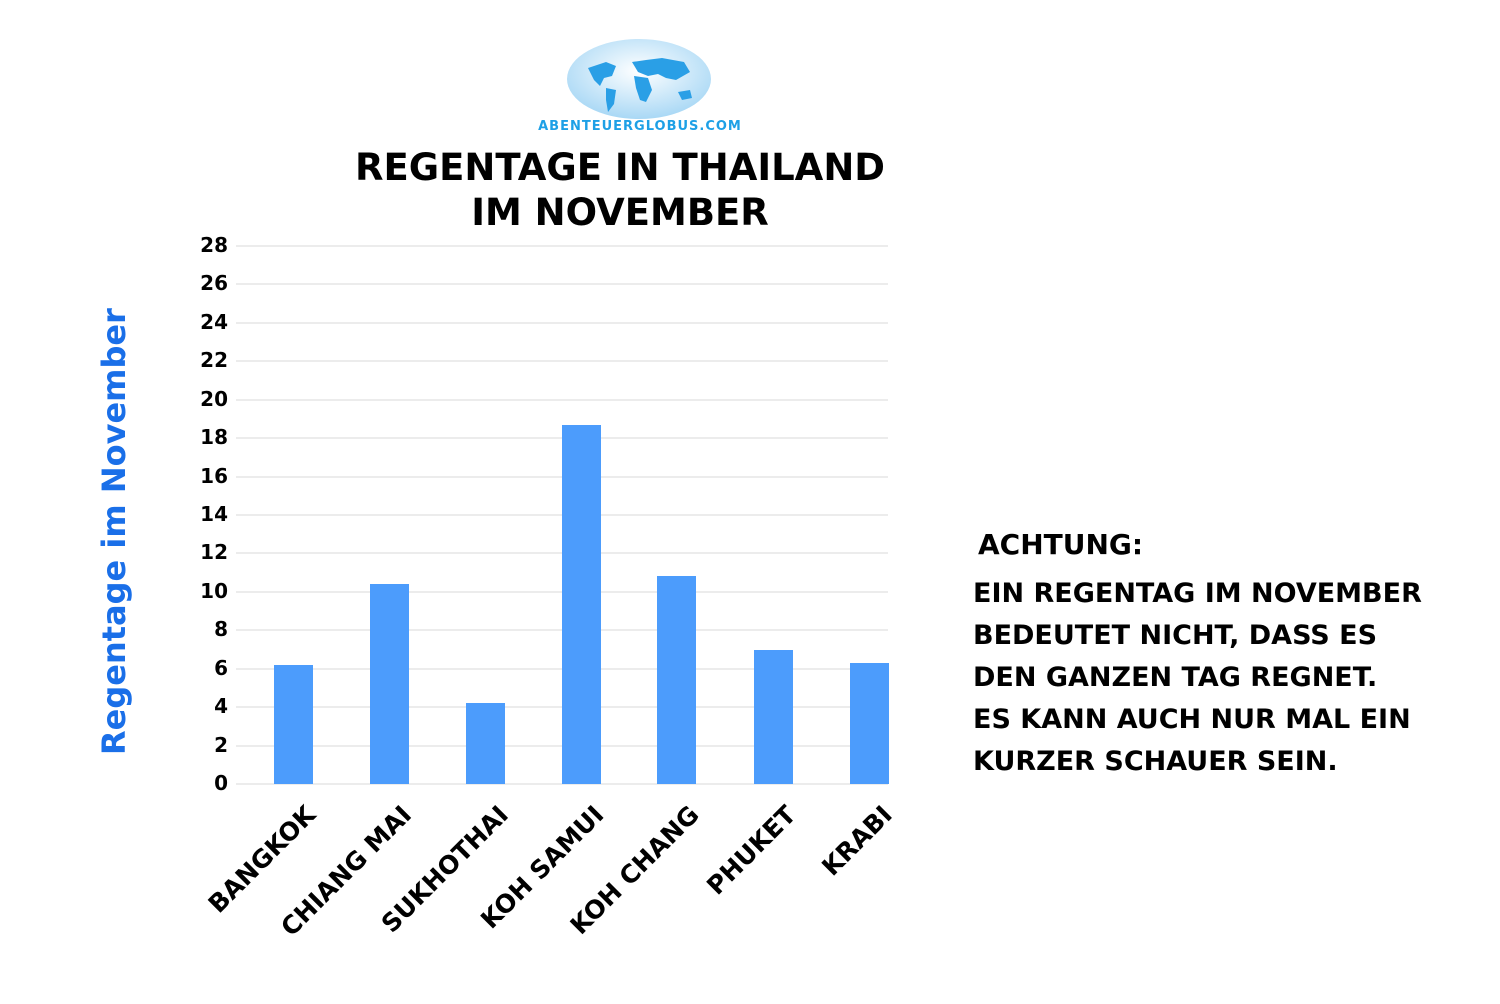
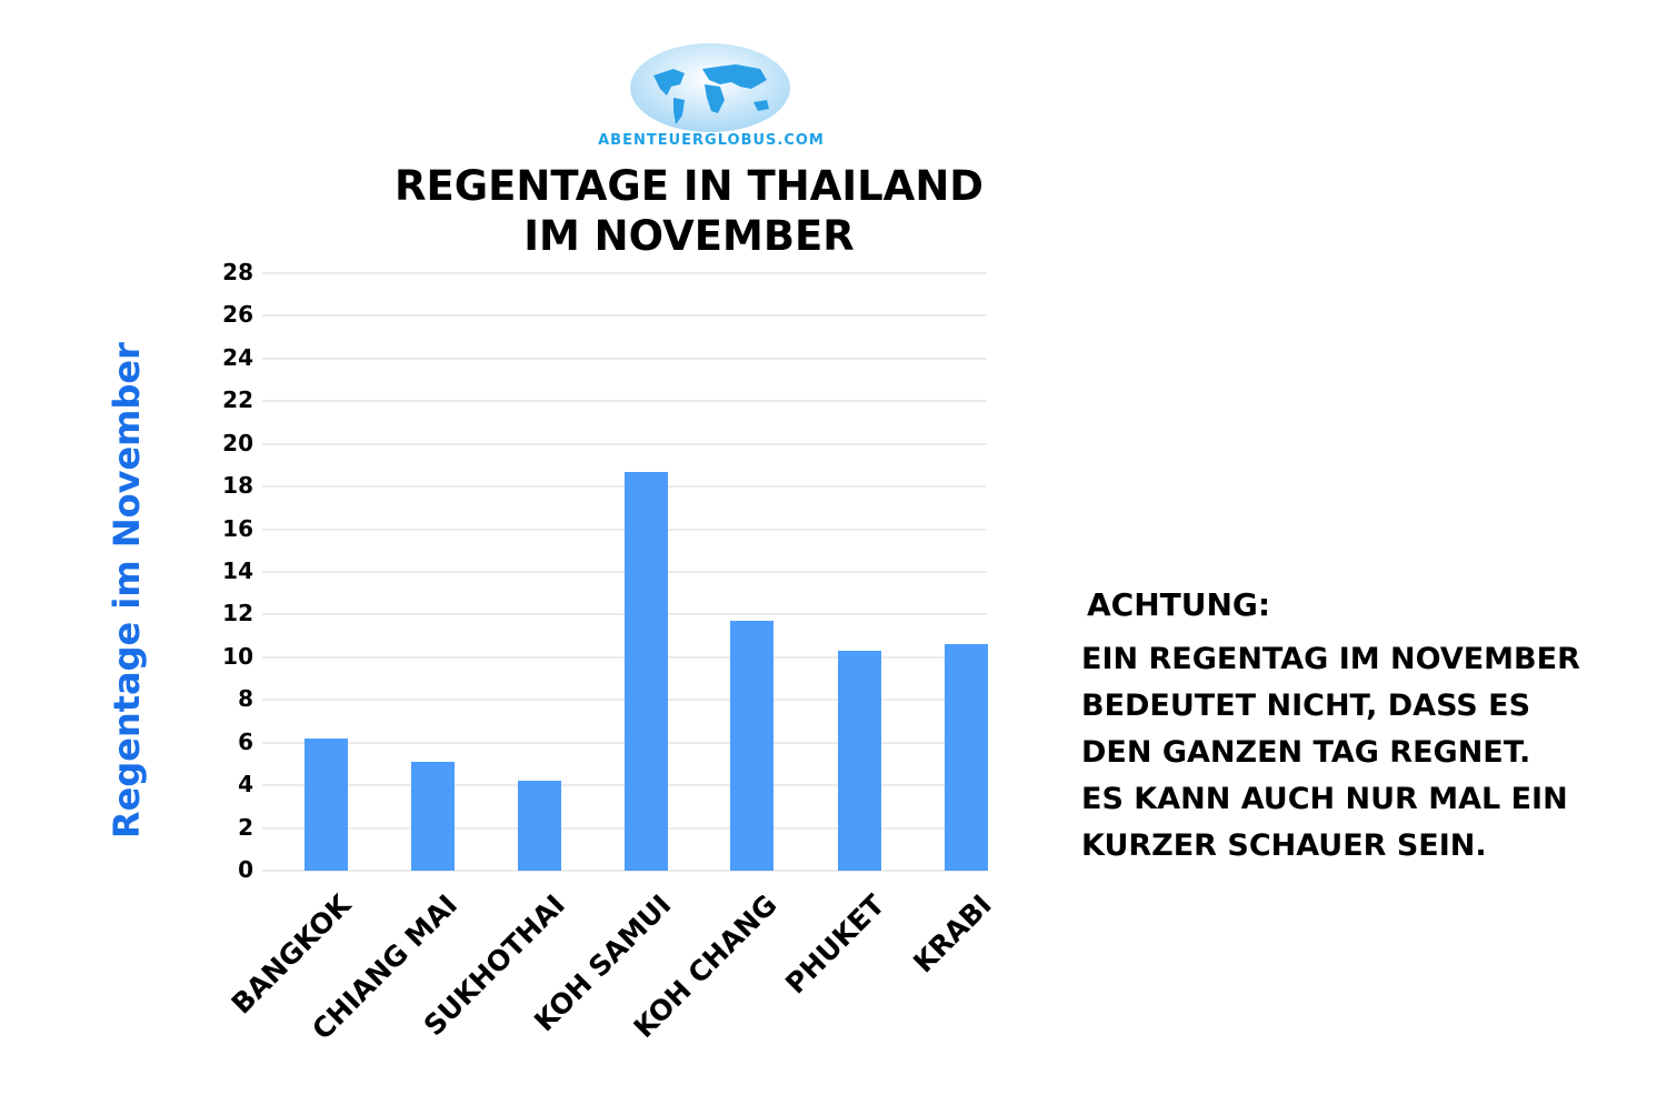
CHIANG MAI: 10.4 -> 5.1
KOH CHANG: 10.8 -> 11.7
PHUKET: 7.0 -> 10.3
KRABI: 6.3 -> 10.6
